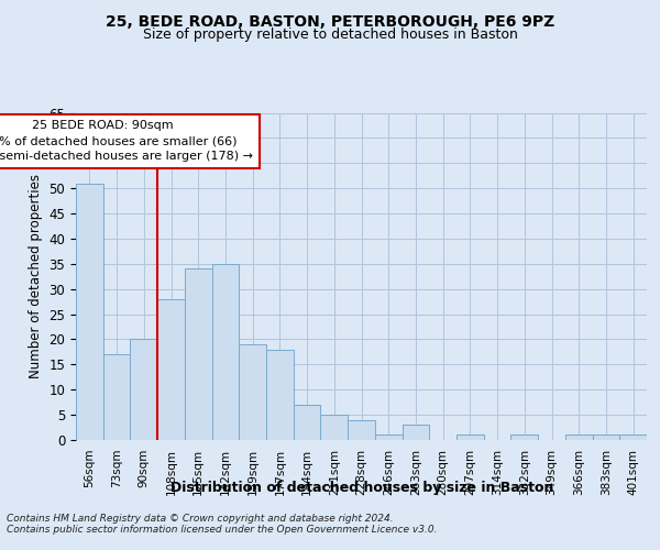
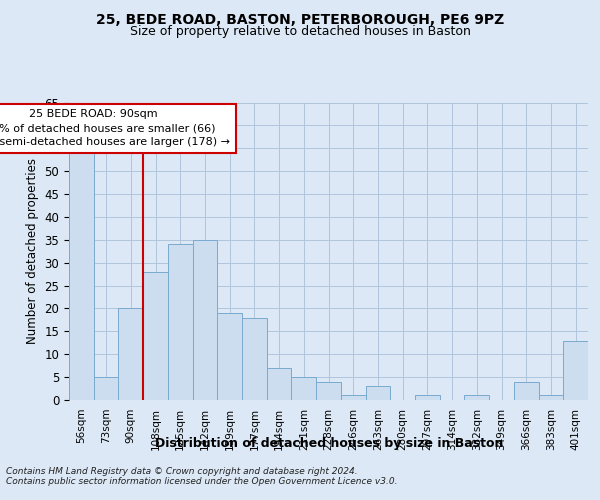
56sqm: 51 -> 54
73sqm: 17 -> 5
366sqm: 1 -> 4
401sqm: 1 -> 13
